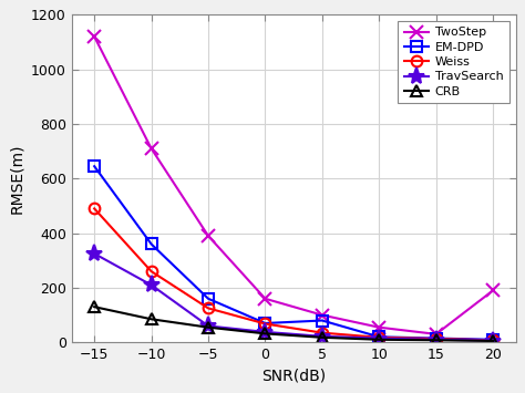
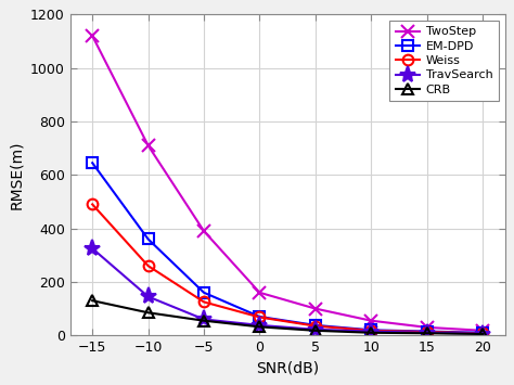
TravSearch/−10: 210 -> 145
EM-DPD/5: 80 -> 38
TwoStep/20: 190 -> 18
